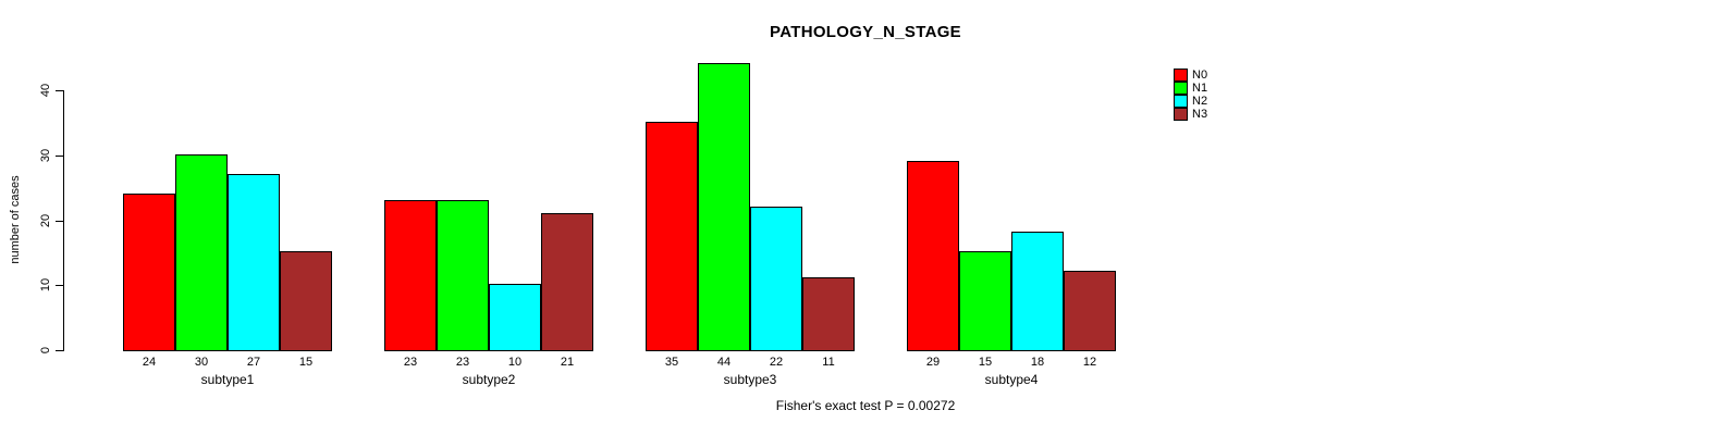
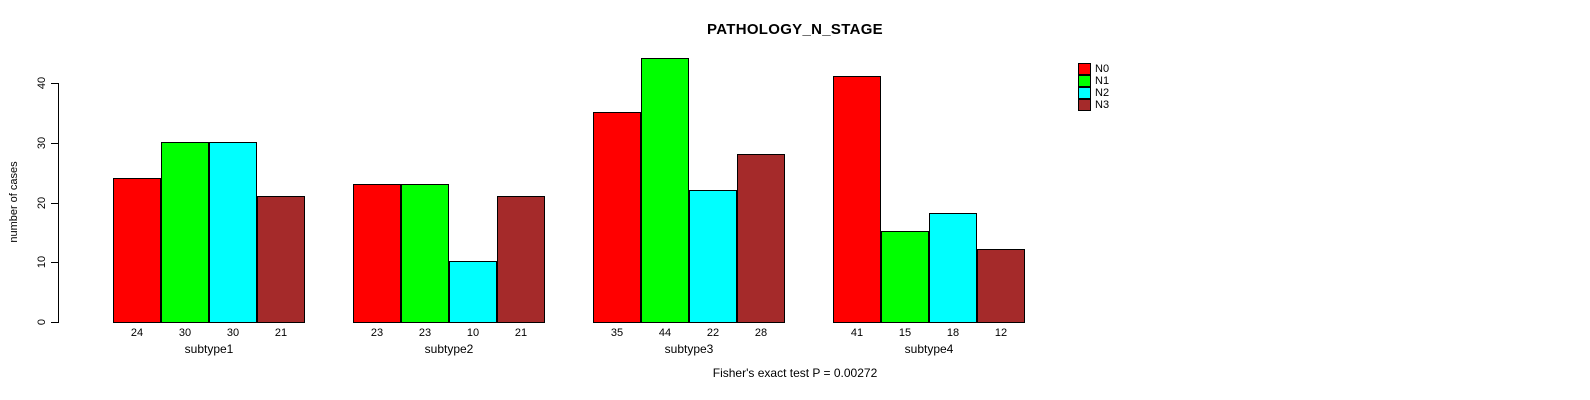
N2/subtype1: 27 -> 30
N3/subtype1: 15 -> 21
N3/subtype3: 11 -> 28
N0/subtype4: 29 -> 41
